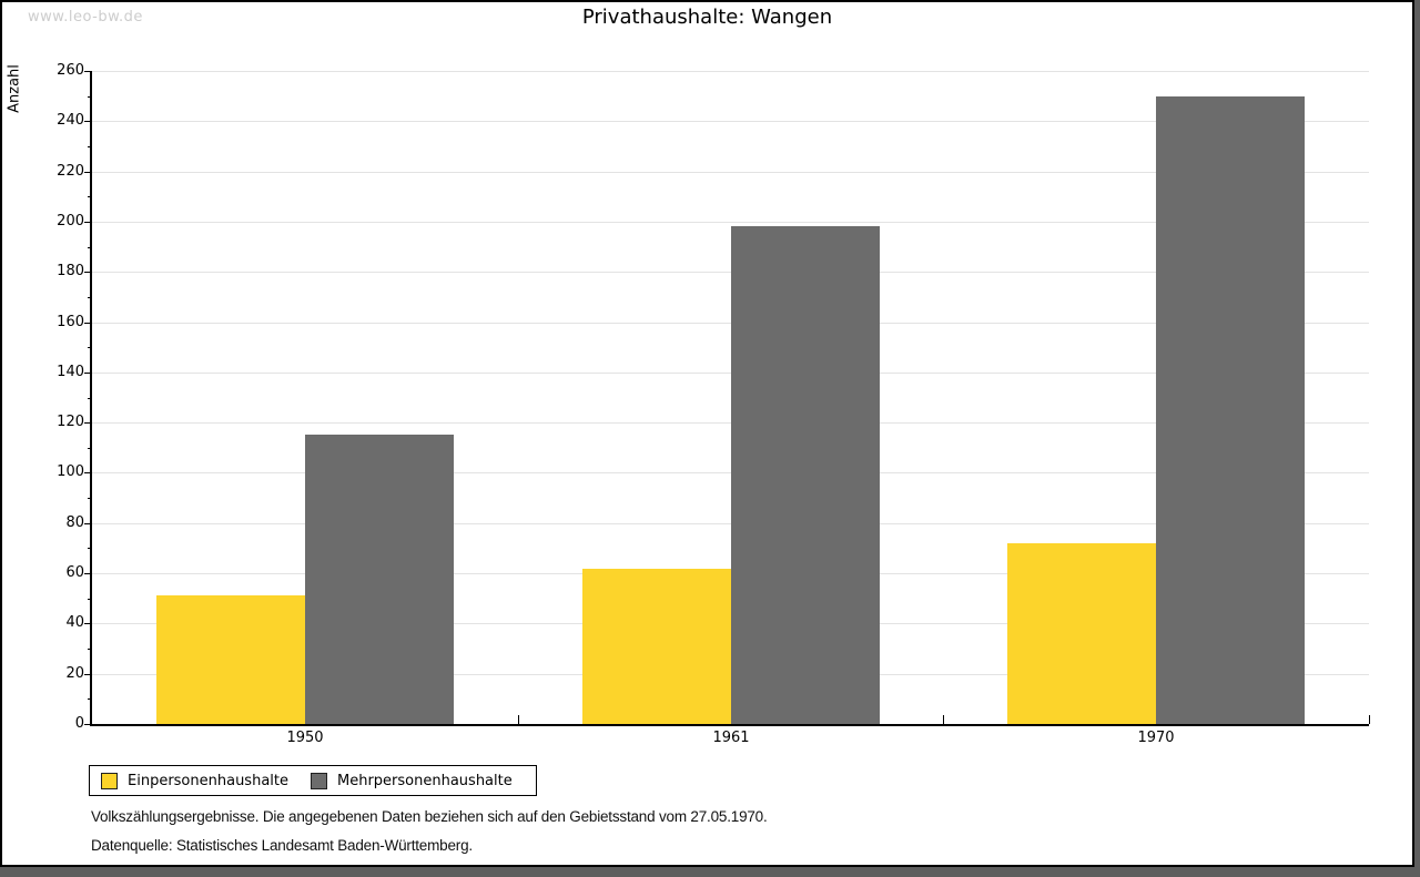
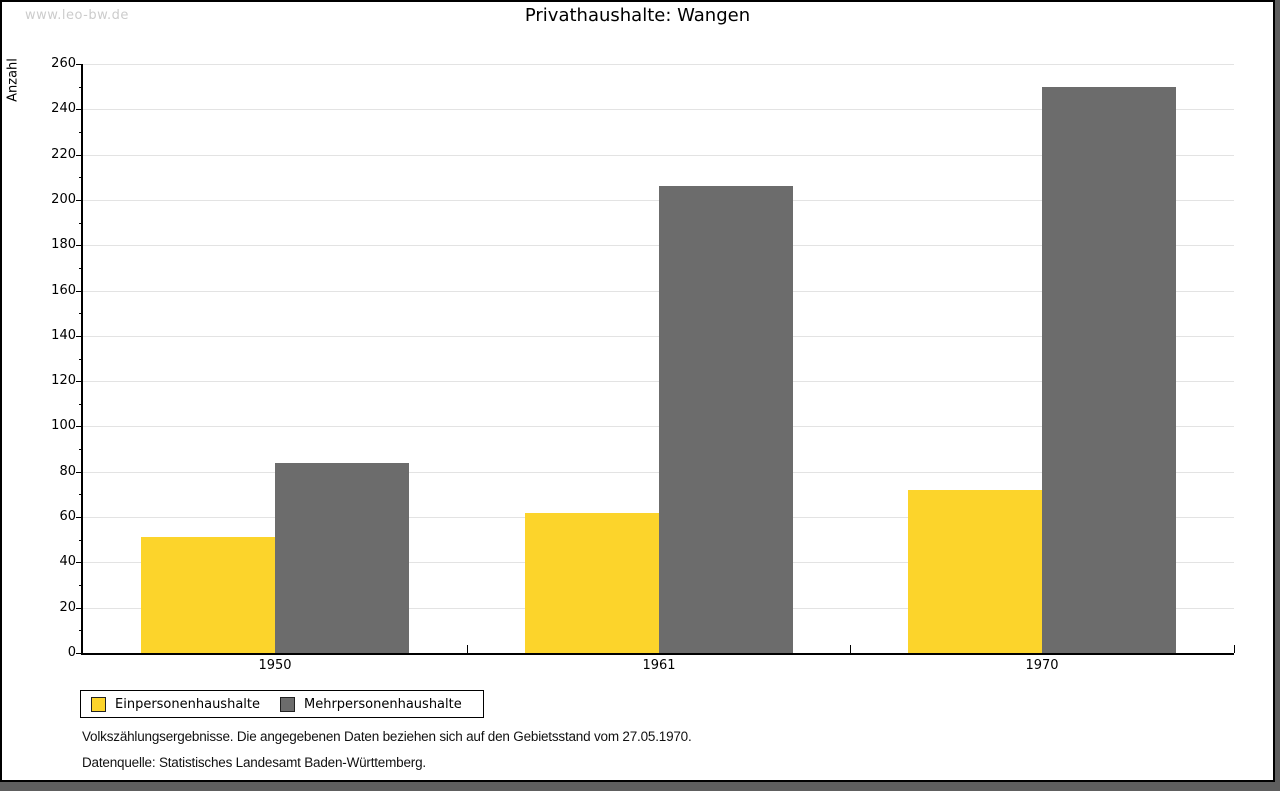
Mehrpersonenhaushalte/1950: 115 -> 84
Mehrpersonenhaushalte/1961: 198 -> 206
